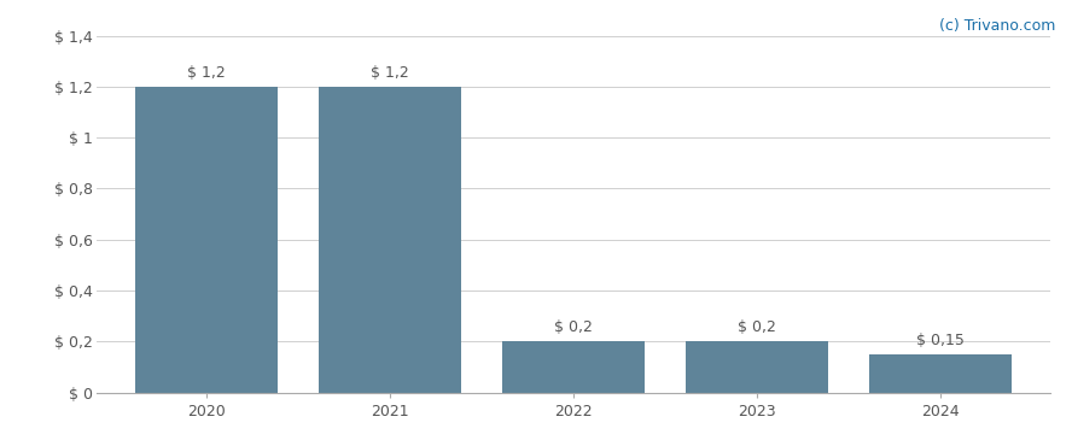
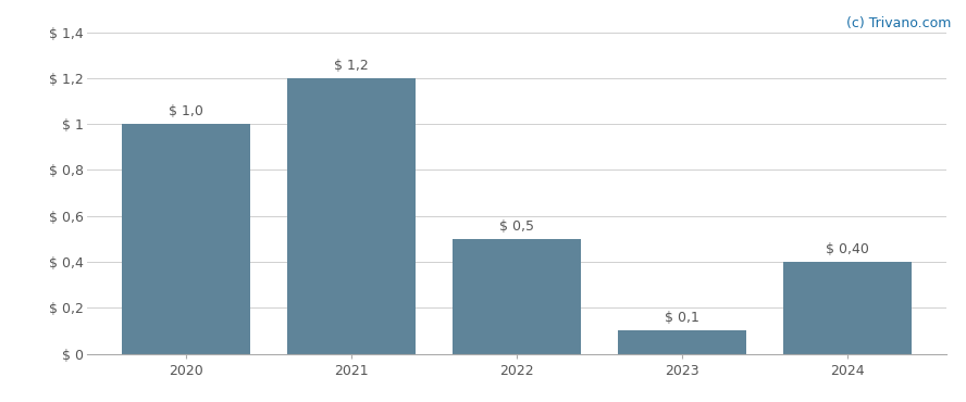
2020: 1,2 -> 1,0
2022: 0,2 -> 0,5
2023: 0,2 -> 0,1
2024: 0,15 -> 0,40
